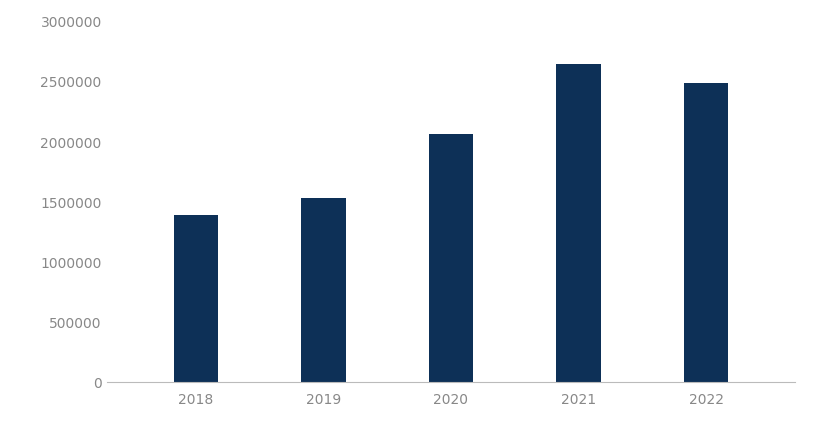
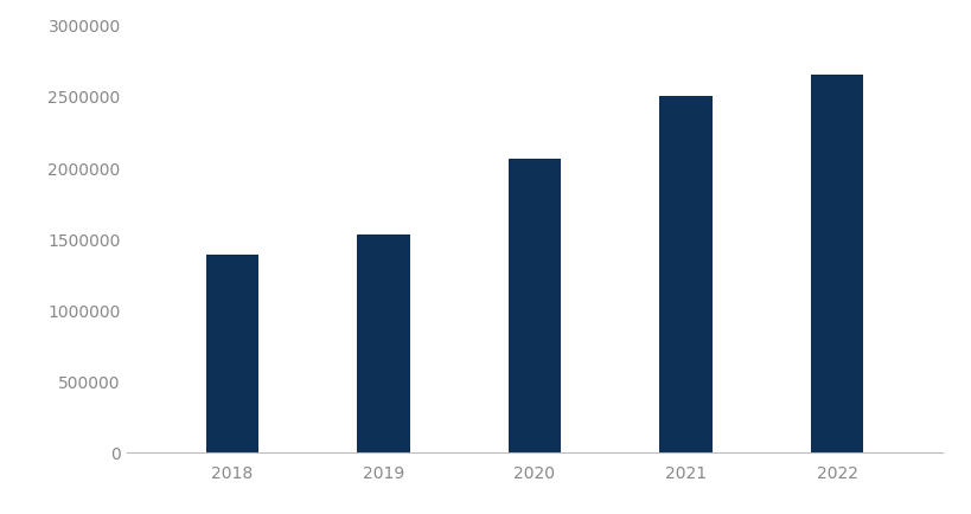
2021: 2640000 -> 2500000
2022: 2480000 -> 2650000
